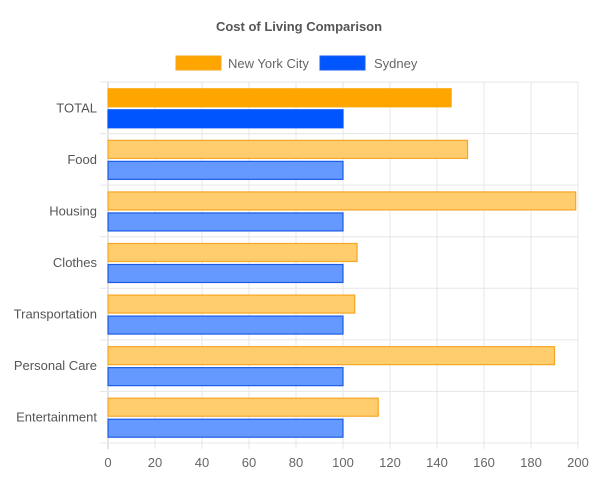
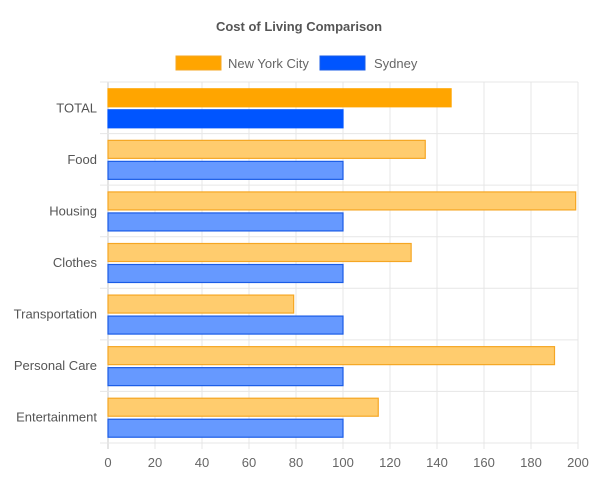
New York City/Food: 153 -> 135
New York City/Clothes: 106 -> 129
New York City/Transportation: 105 -> 79
